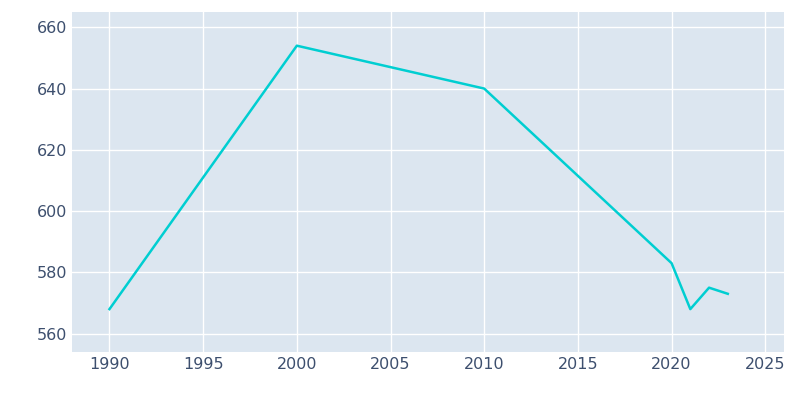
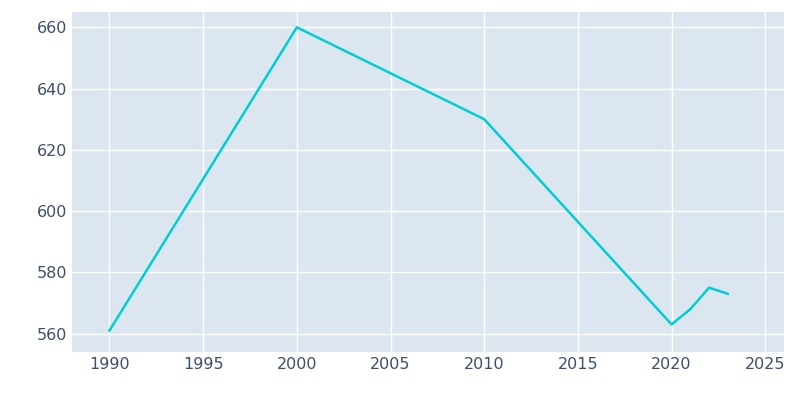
1990: 568 -> 561
2000: 654 -> 660
2010: 640 -> 630
2020: 583 -> 563
